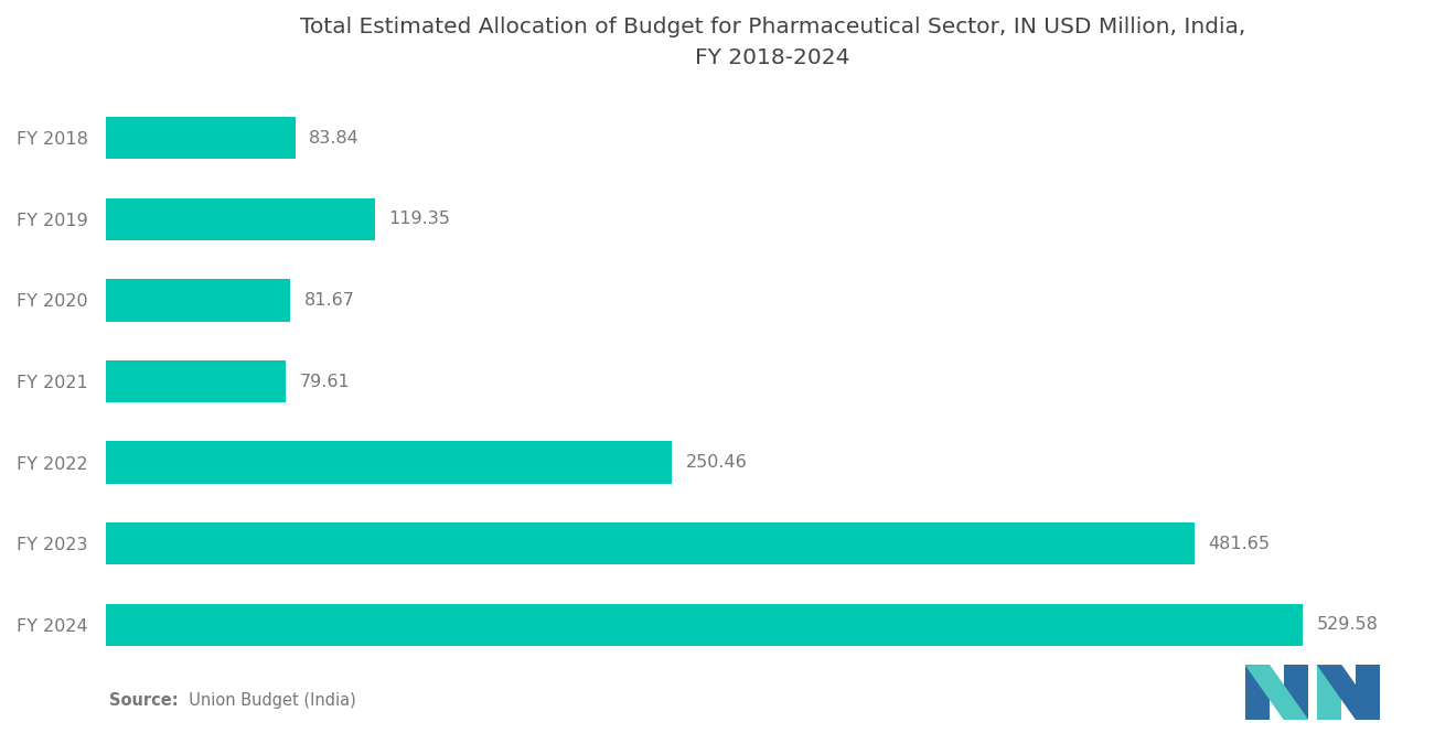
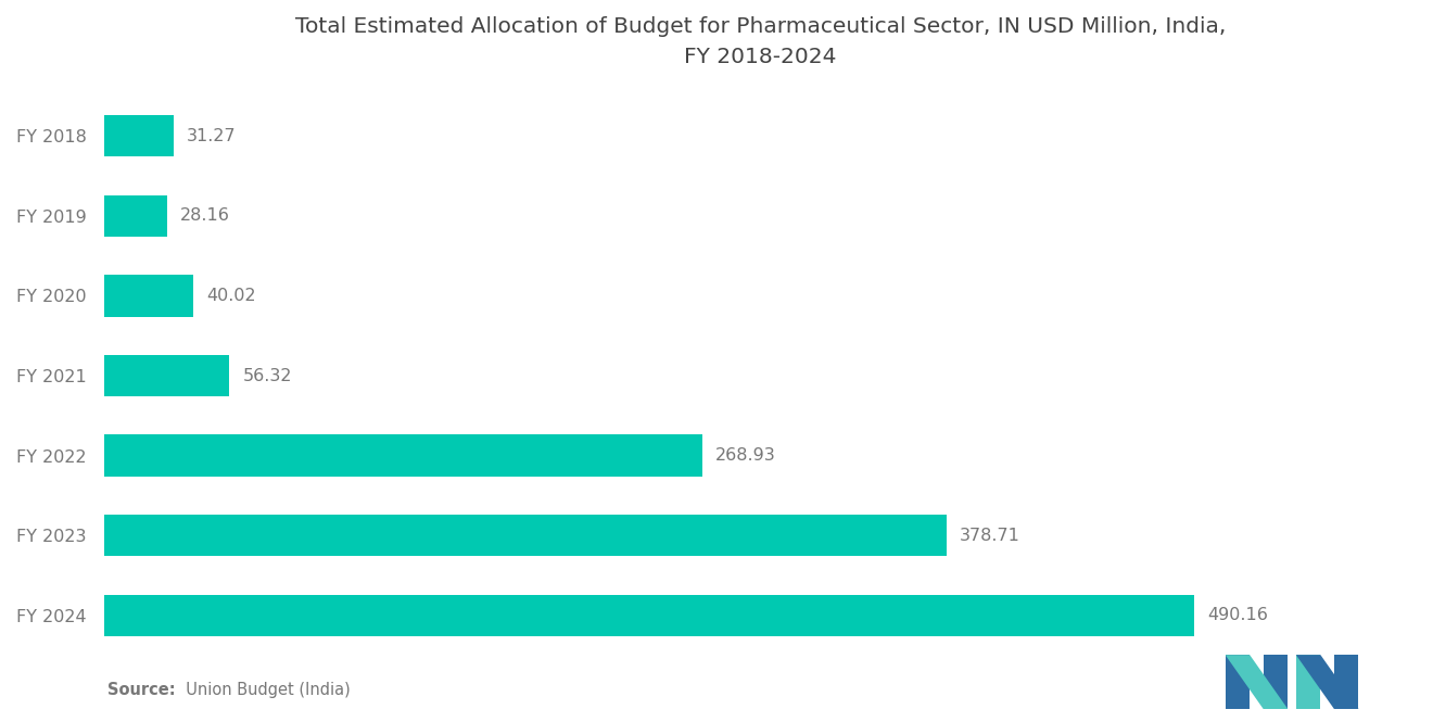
FY 2018: 83.84 -> 31.27
FY 2019: 119.35 -> 28.16
FY 2020: 81.67 -> 40.02
FY 2021: 79.61 -> 56.32
FY 2022: 250.46 -> 268.93
FY 2023: 481.65 -> 378.71
FY 2024: 529.58 -> 490.16
